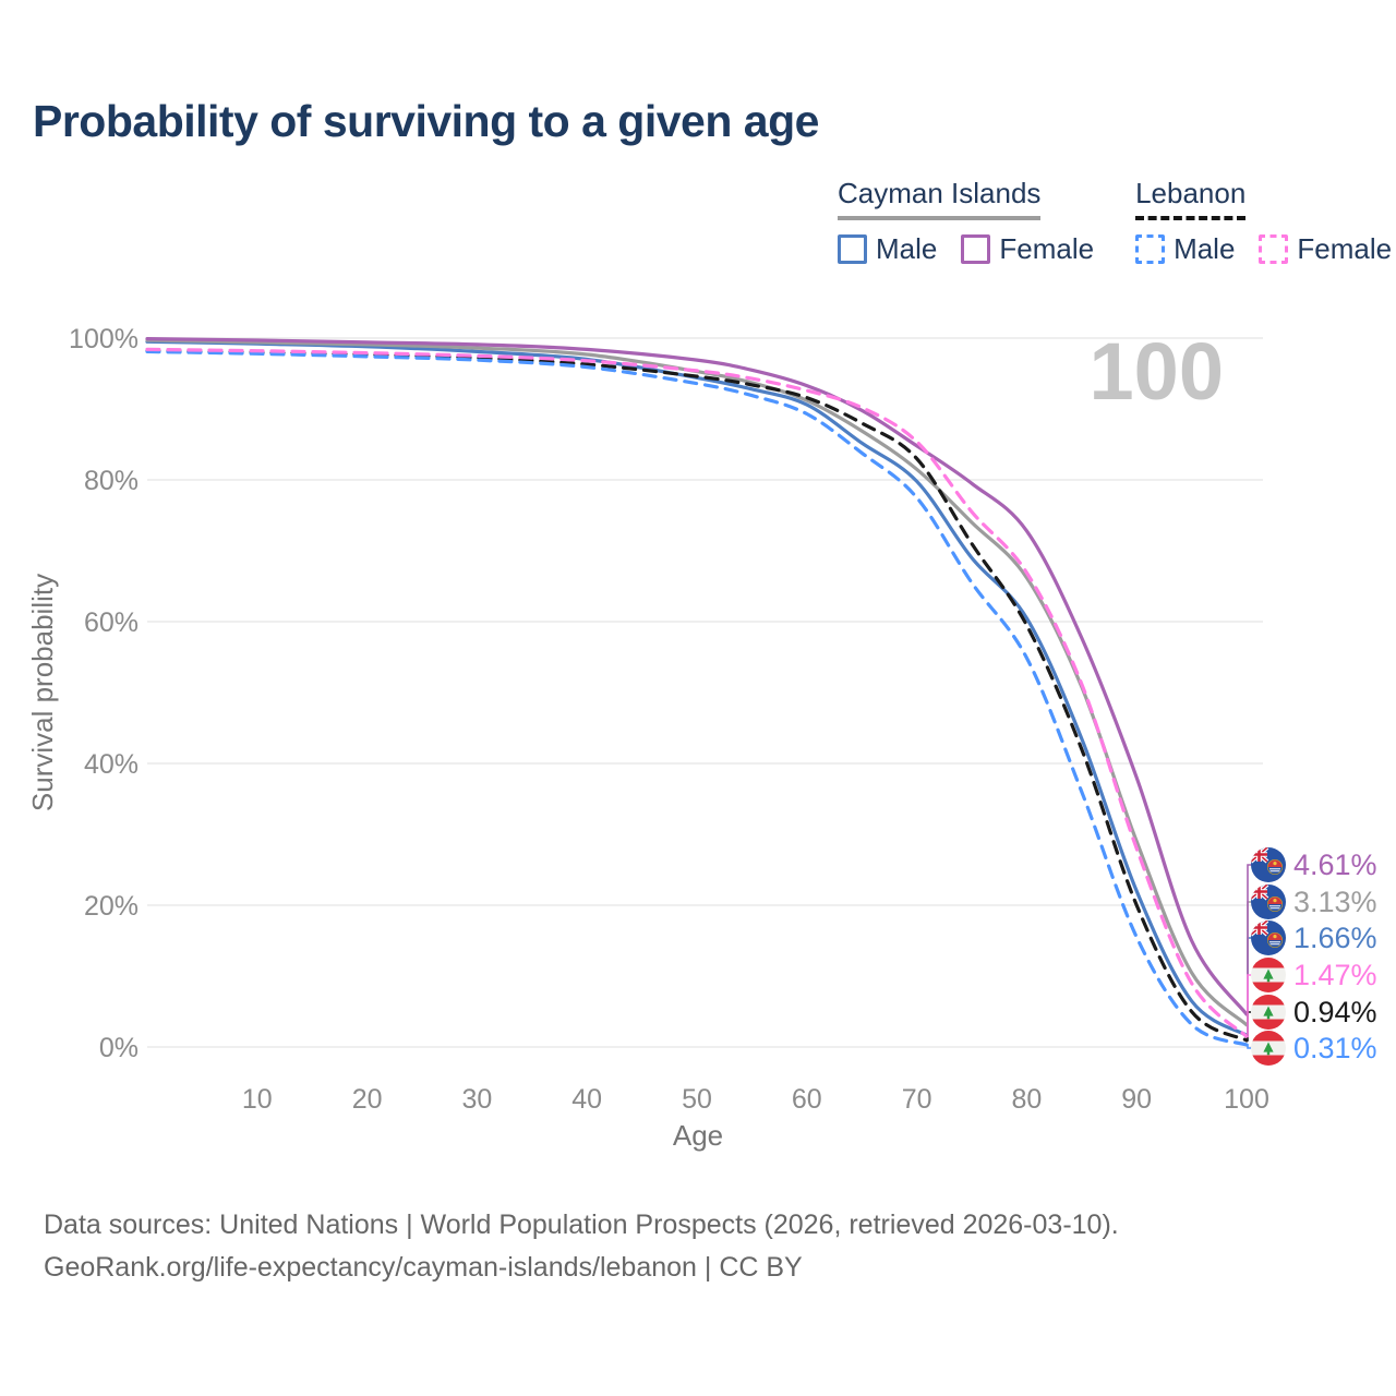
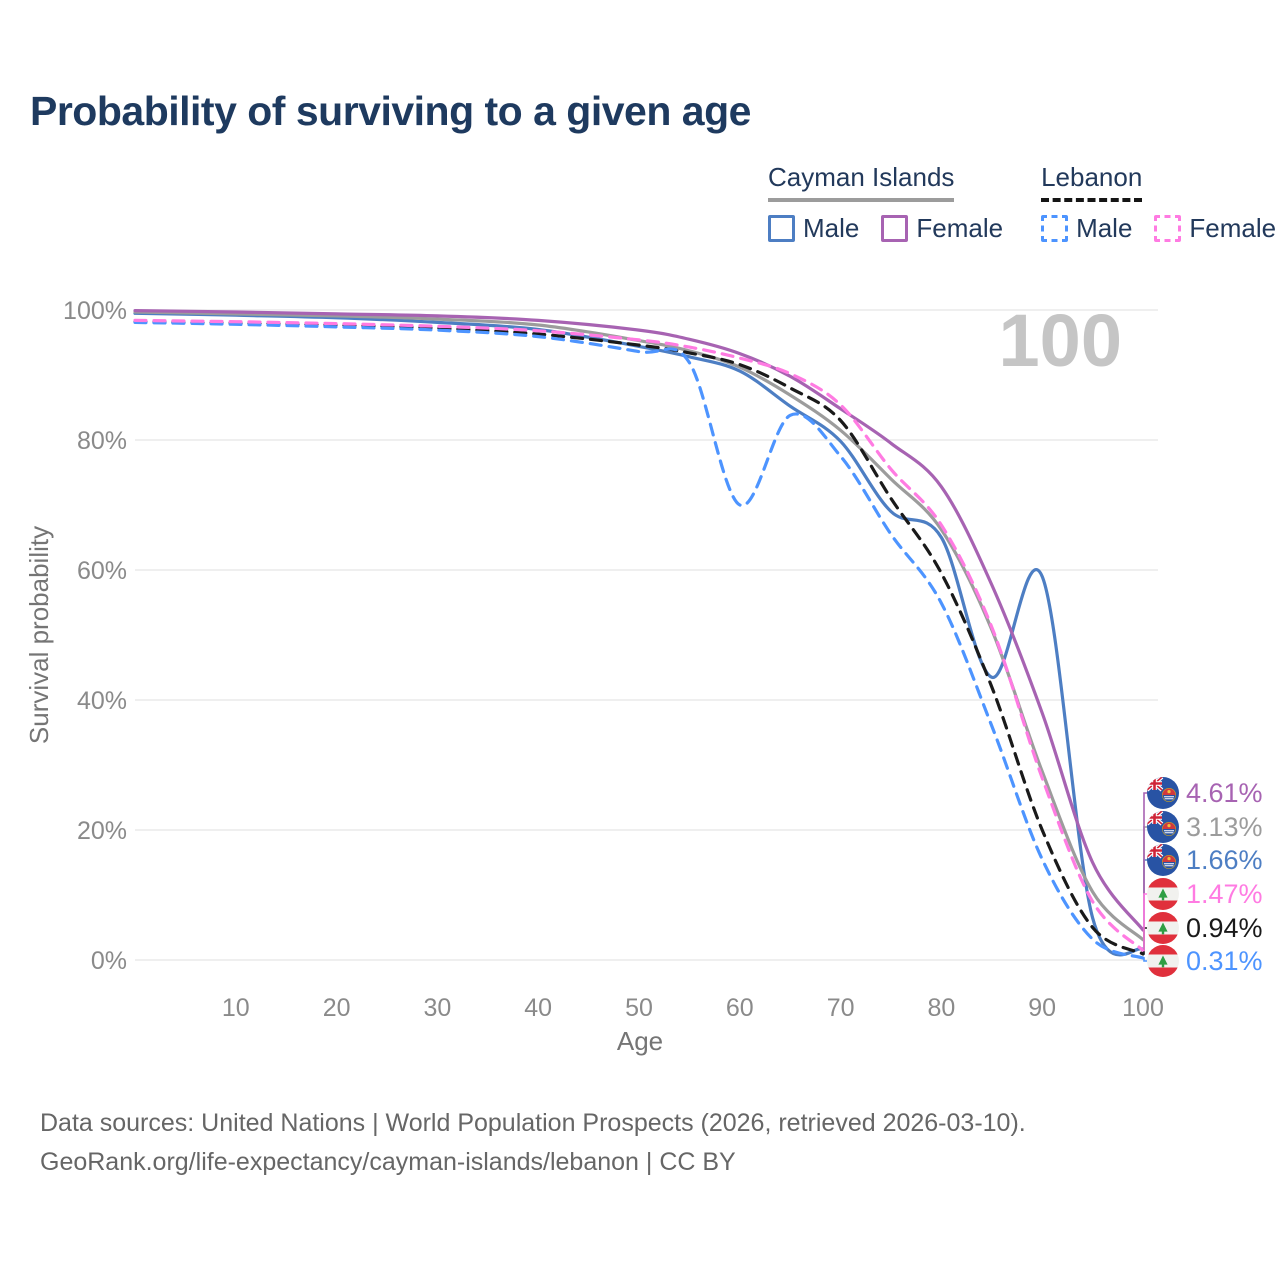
Lebanon Male/60: 89% -> 70%
Cayman Islands Male/80: 60% -> 65%
Cayman Islands Male/90: 22% -> 59%
